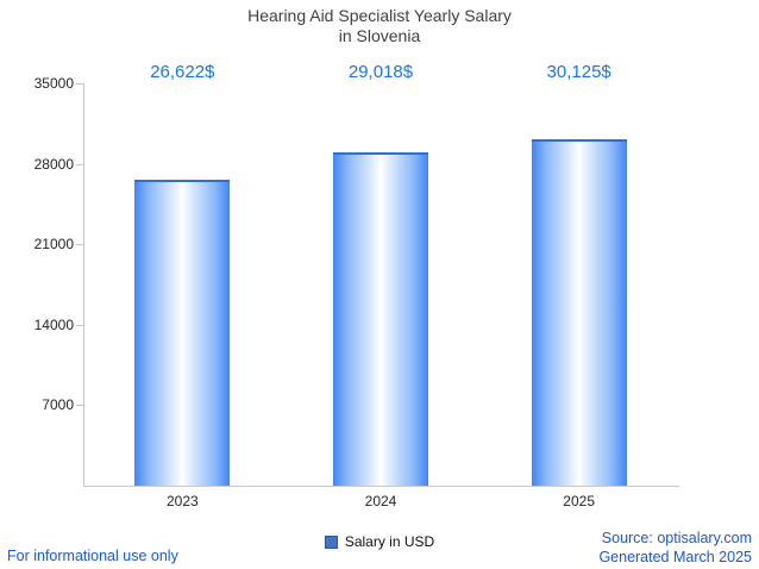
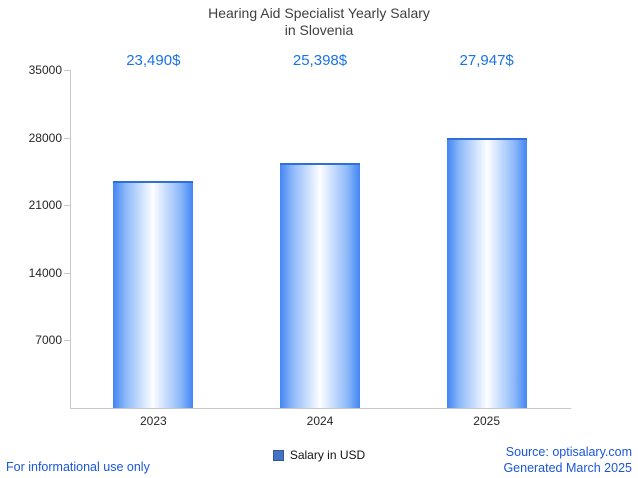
2023: 26,622 -> 23,490
2024: 29,018 -> 25,398
2025: 30,125 -> 27,947
